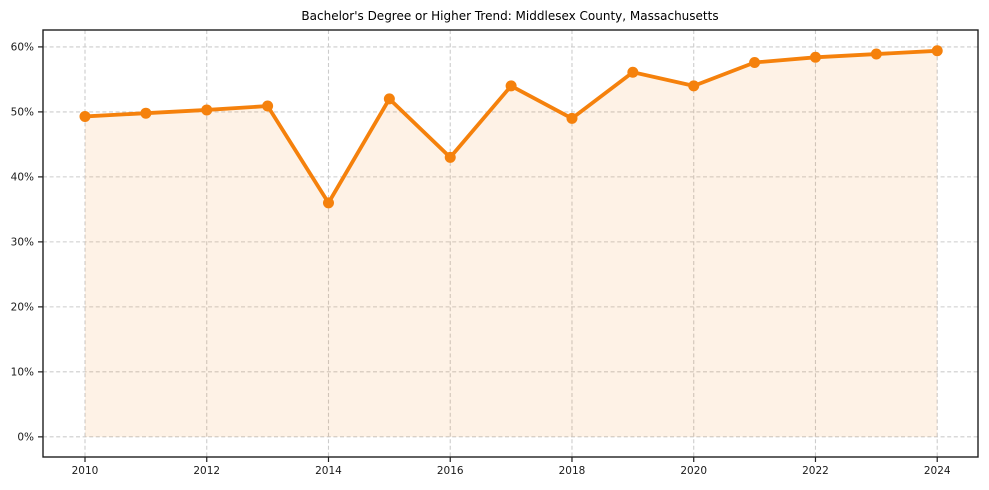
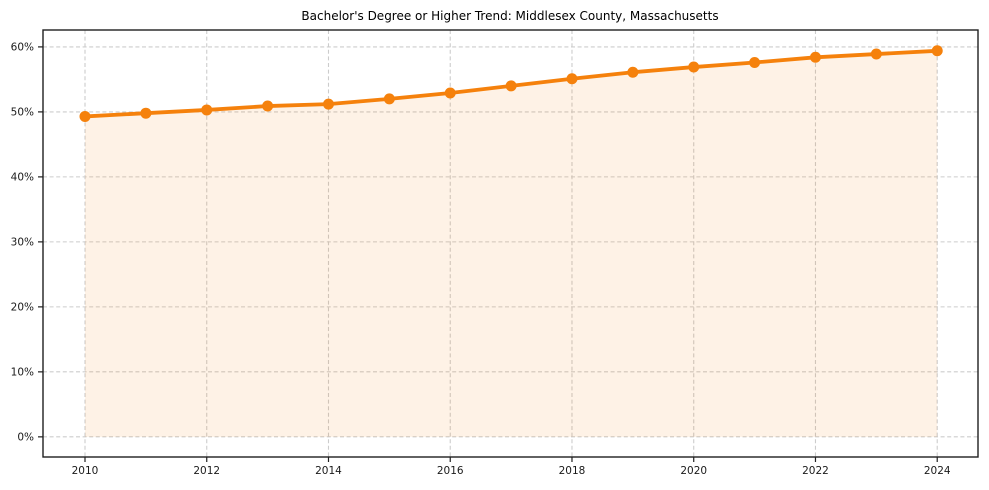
2014: 36% -> 51%
2016: 43% -> 53%
2018: 49% -> 55%
2020: 54% -> 57%
